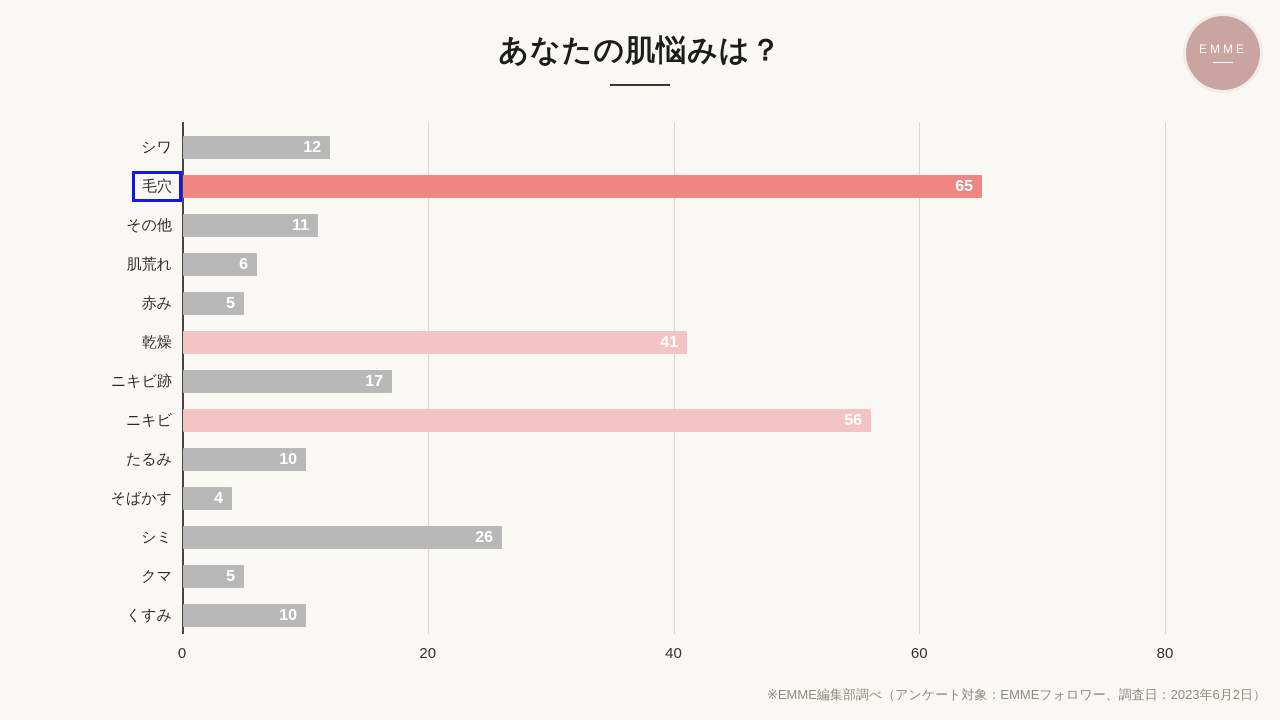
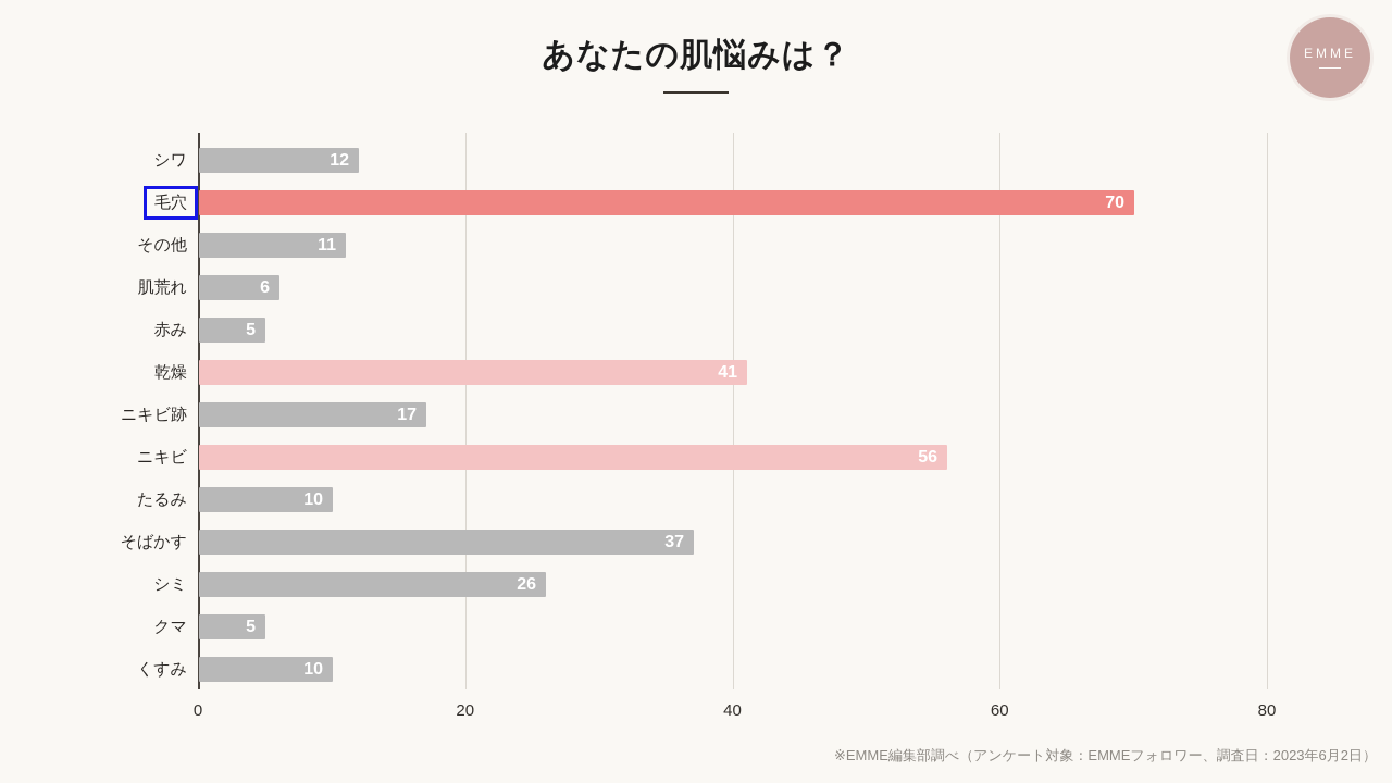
毛穴: 65 -> 70
そばかす: 4 -> 37
